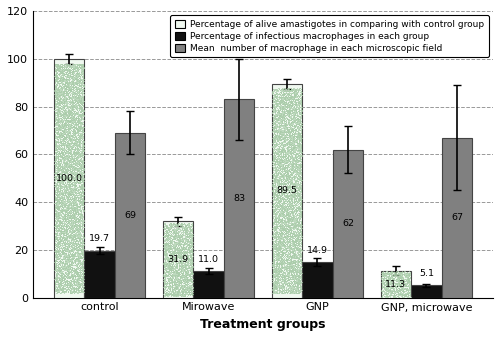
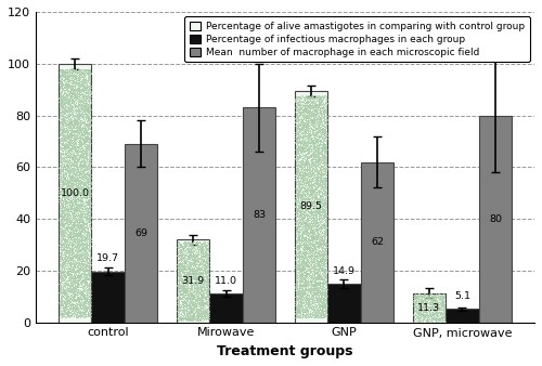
Mean number of macrophage in each microscopic field/GNP, microwave: 67 -> 80
